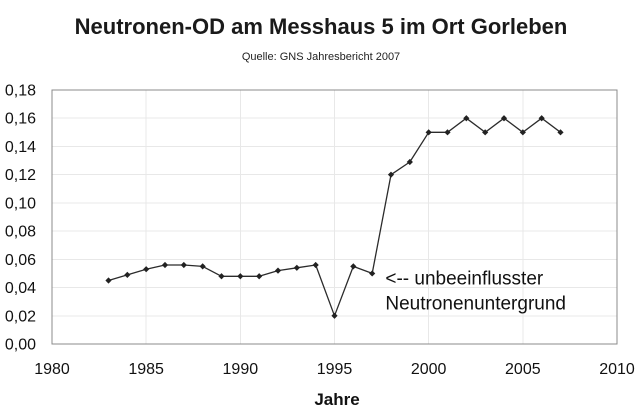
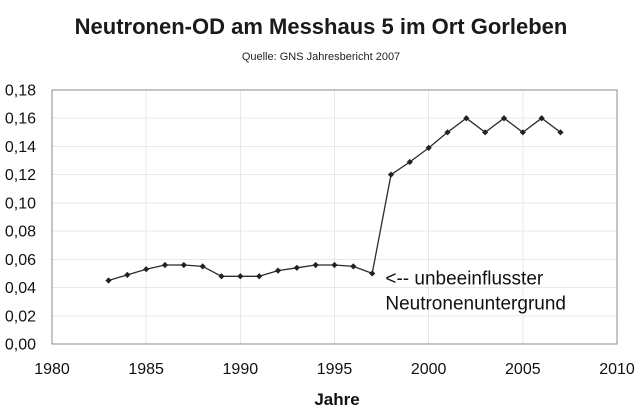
1995: 0,02 -> 0,06
2000: 0,15 -> 0,14
